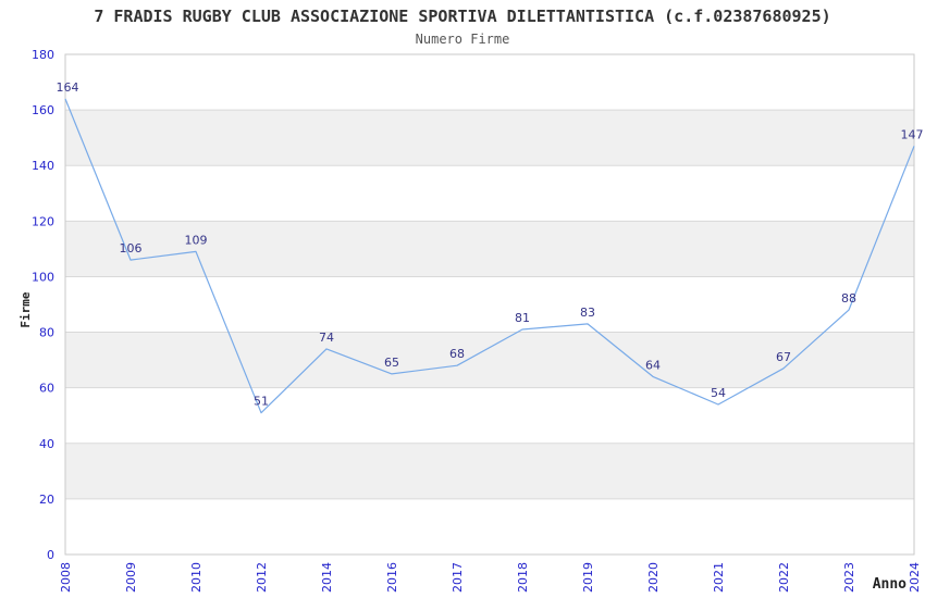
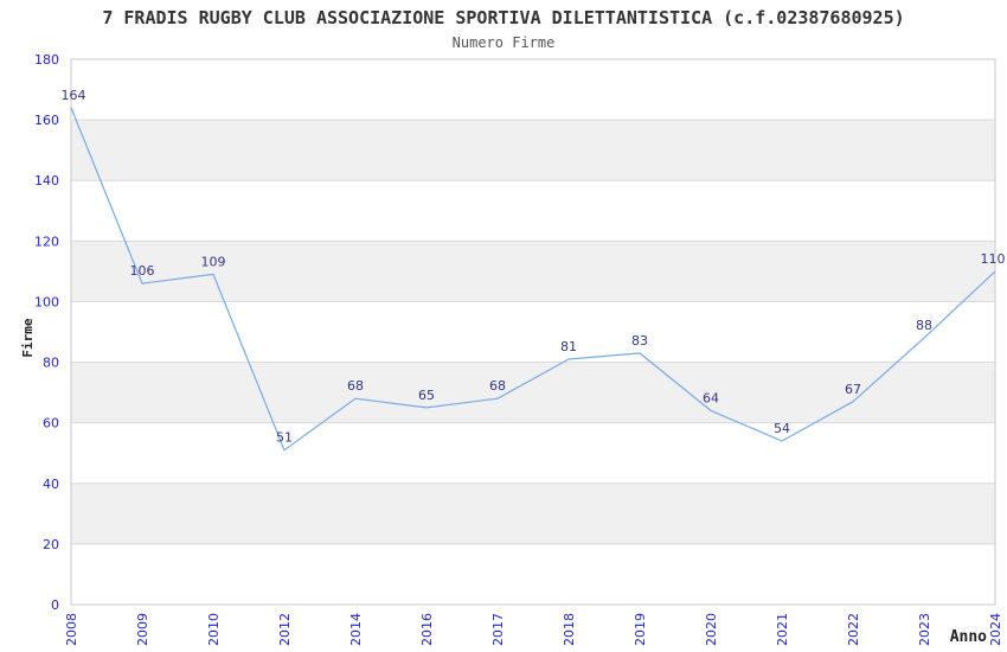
2014: 74 -> 68
2024: 147 -> 110
